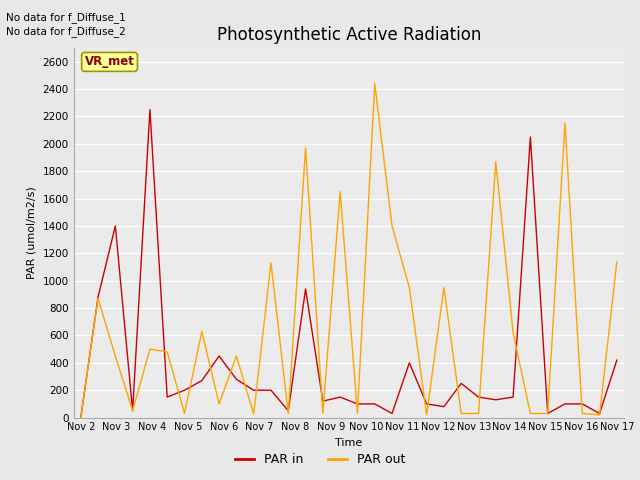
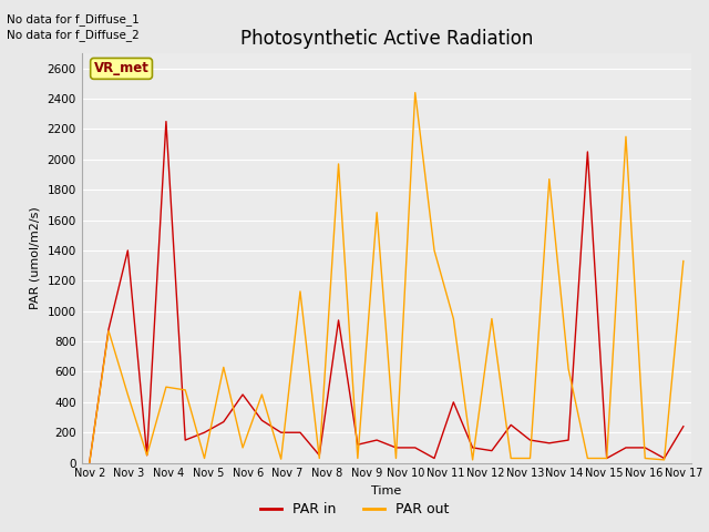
PAR in/Nov 17: 420 -> 240
PAR out/Nov 17: 1140 -> 1330
